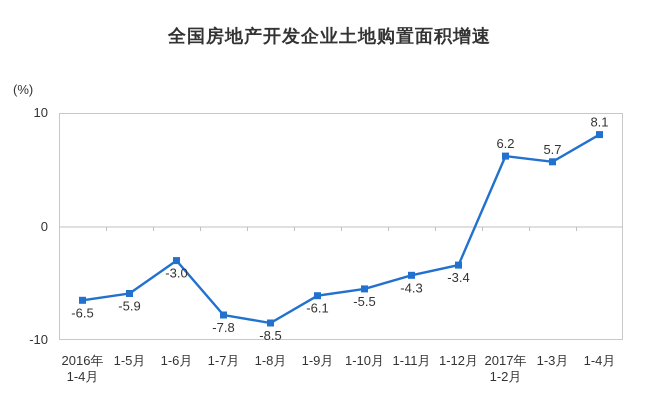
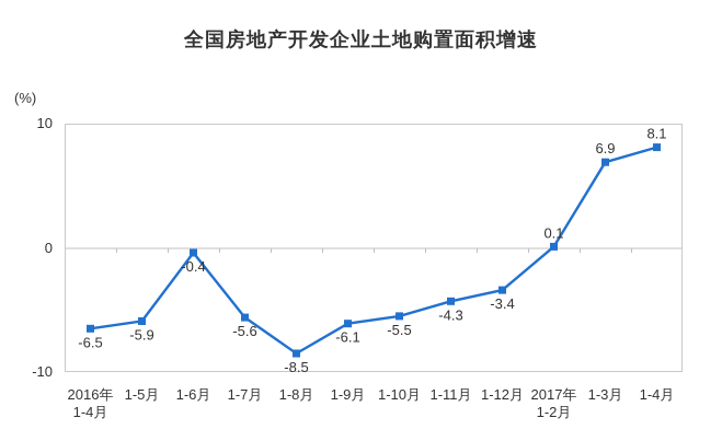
1-6月: -3.0 -> -0.4
1-7月: -7.8 -> -5.6
2017年 1-2月: 6.2 -> 0.1
1-3月: 5.7 -> 6.9
